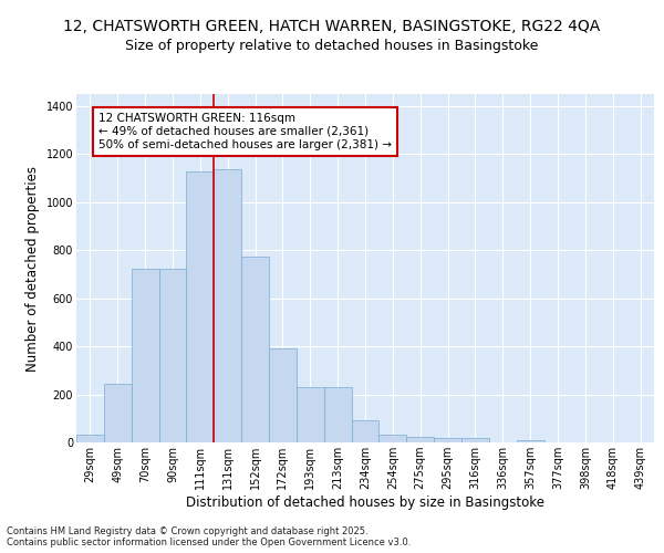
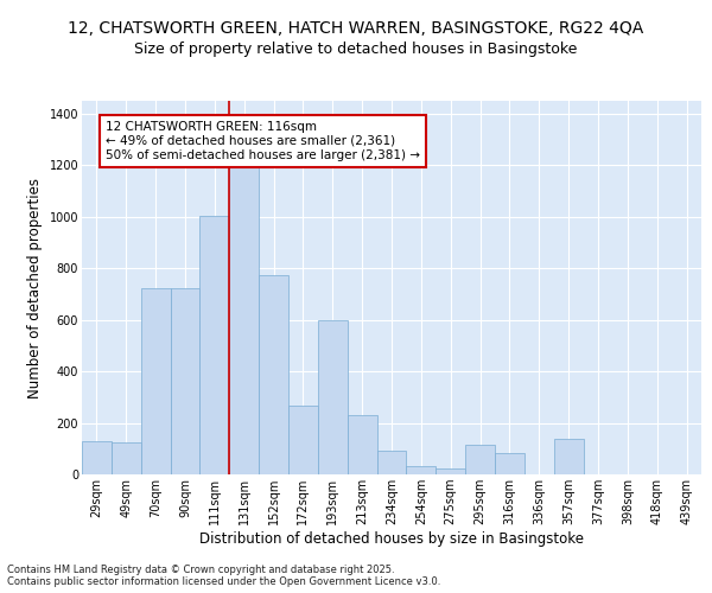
29sqm: 30 -> 130
49sqm: 245 -> 125
111sqm: 1130 -> 1005
131sqm: 1135 -> 1195
172sqm: 390 -> 265
193sqm: 230 -> 600
295sqm: 20 -> 115
316sqm: 20 -> 85
357sqm: 10 -> 140
